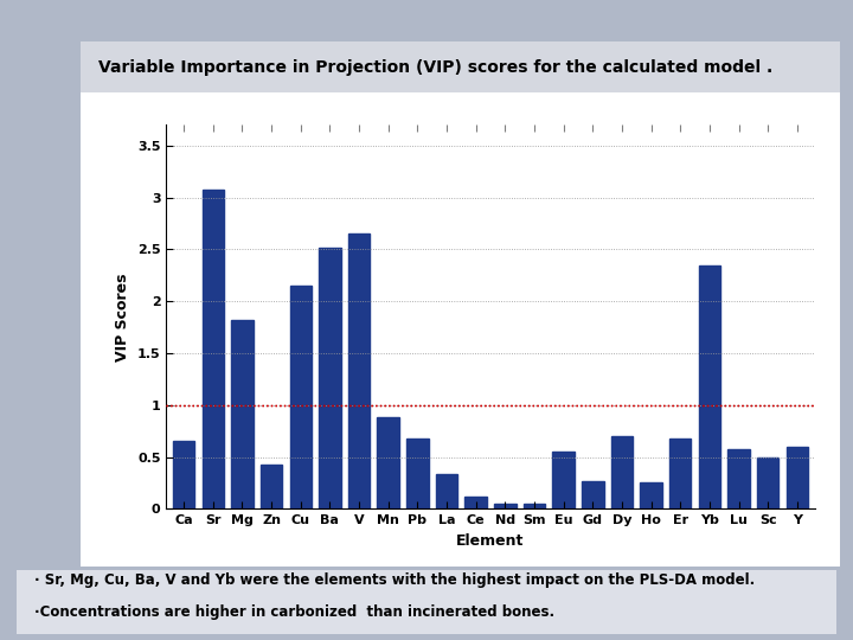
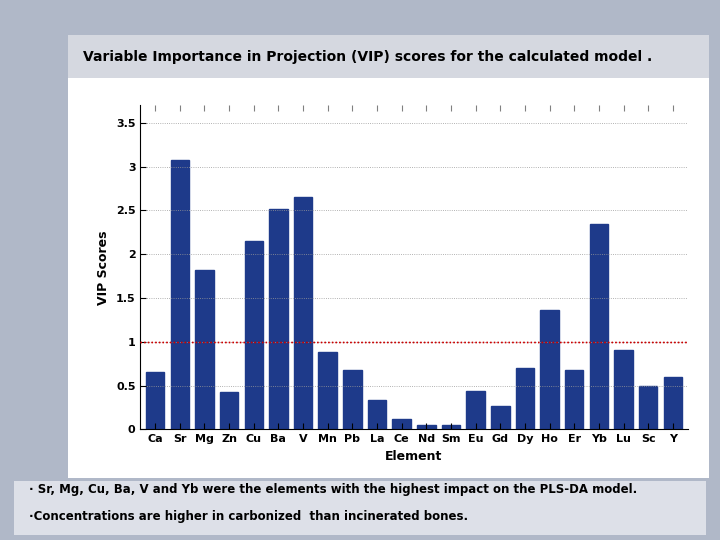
Eu: 0.55 -> 0.44
Ho: 0.25 -> 1.36
Lu: 0.58 -> 0.90
